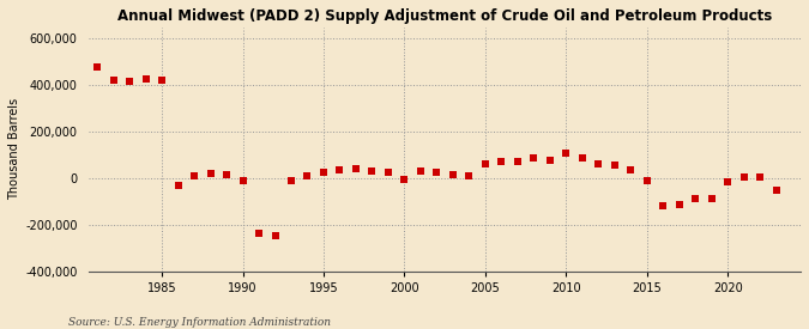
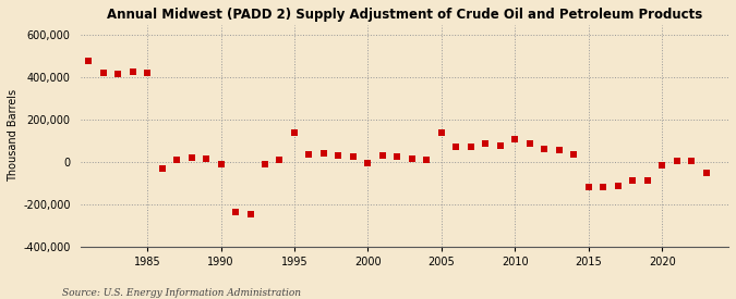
1995: 20,000 -> 140,000
2005: 60,000 -> 140,000
2015: -10,000 -> -120,000
